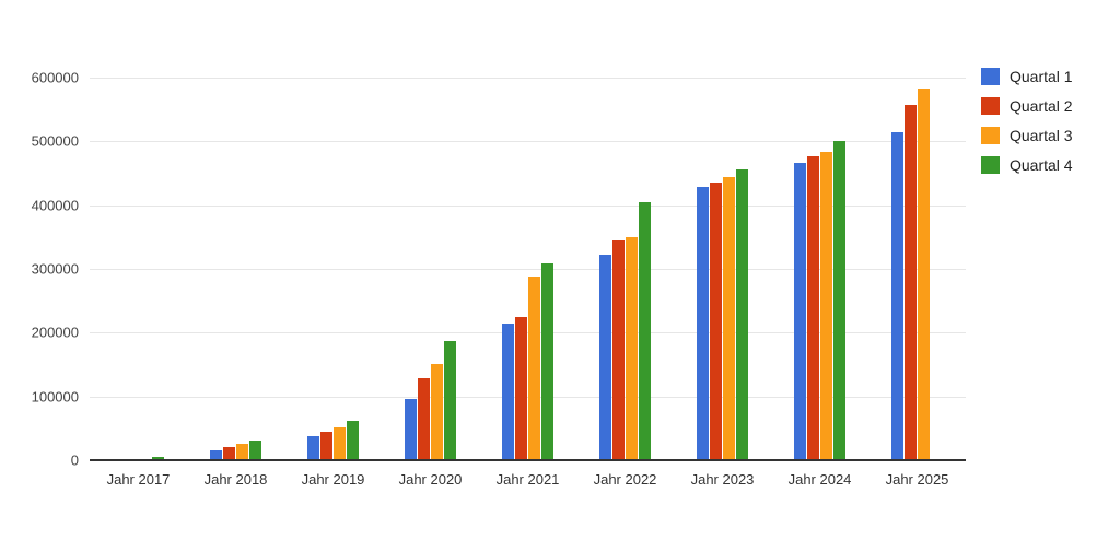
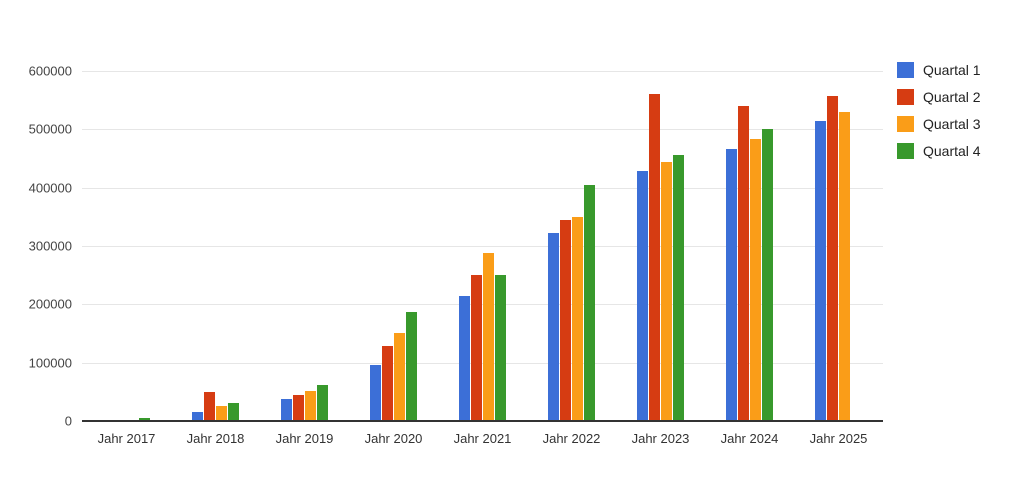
Quartal 2/Jahr 2018: 20000 -> 50000
Quartal 2/Jahr 2021: 220000 -> 250000
Quartal 4/Jahr 2021: 310000 -> 250000
Quartal 2/Jahr 2023: 440000 -> 560000
Quartal 2/Jahr 2024: 480000 -> 540000
Quartal 3/Jahr 2025: 580000 -> 530000
